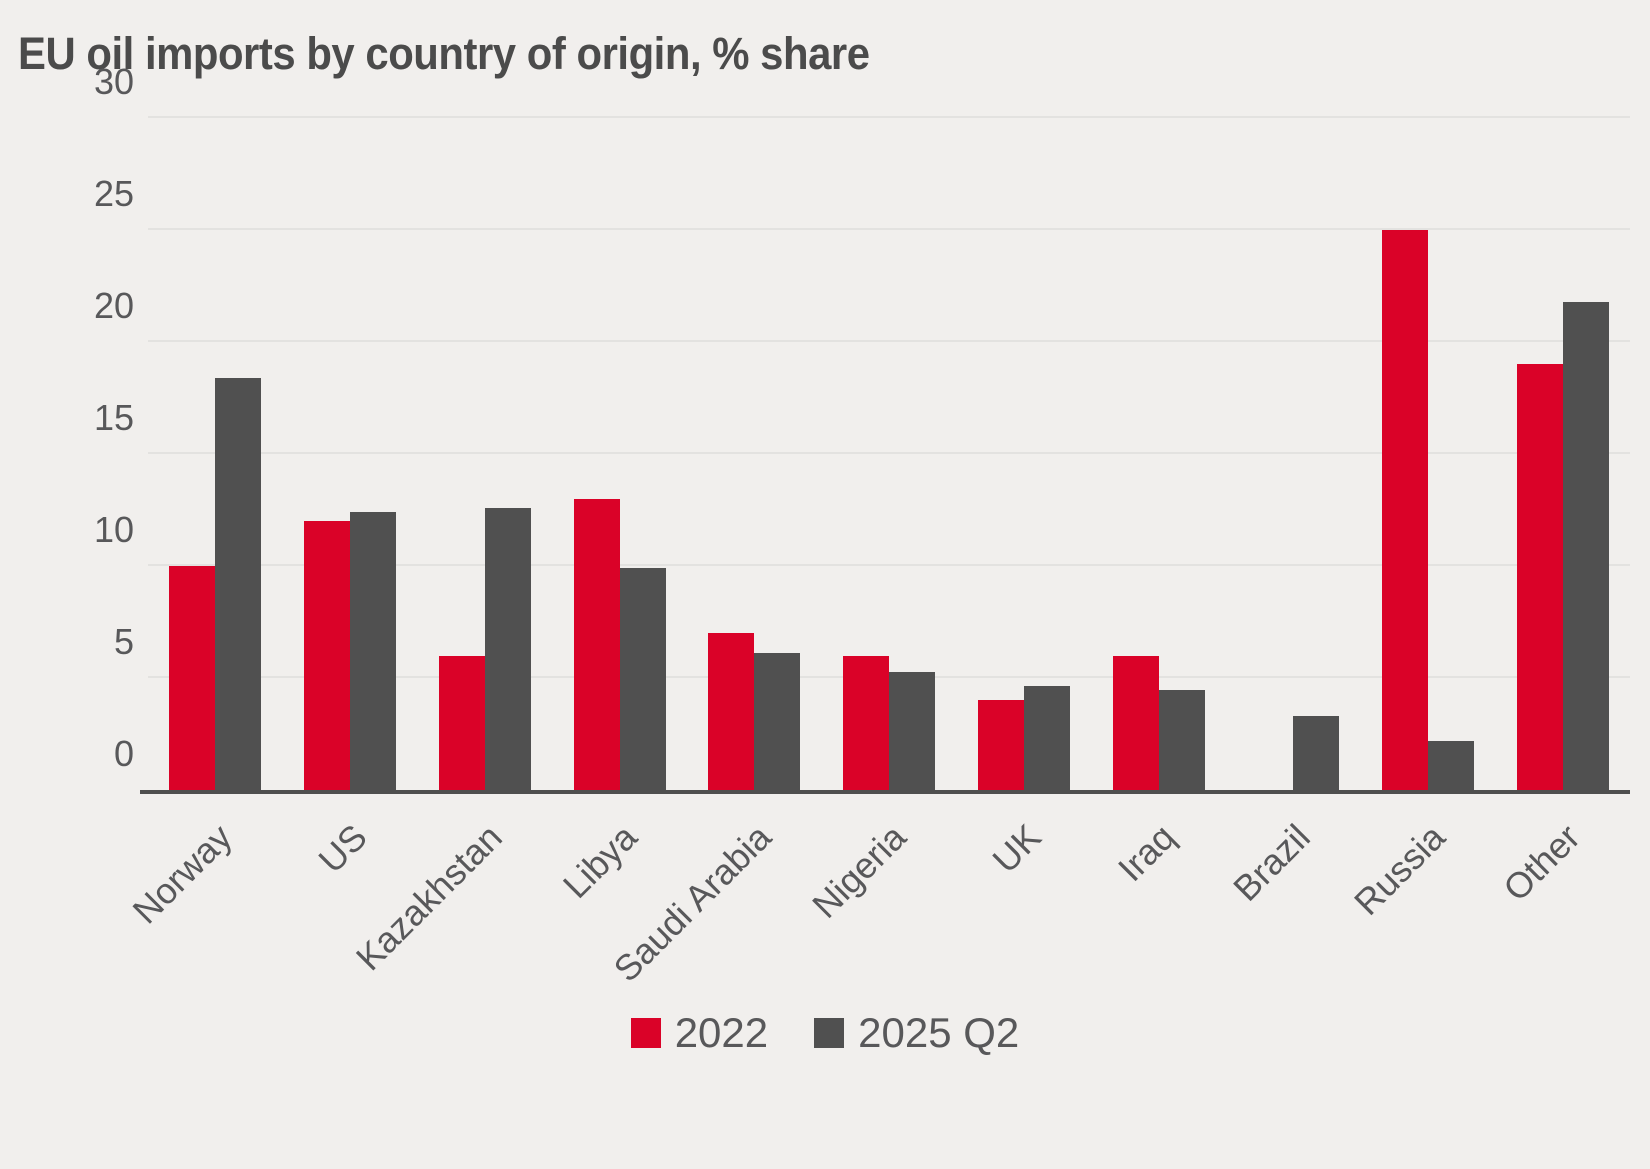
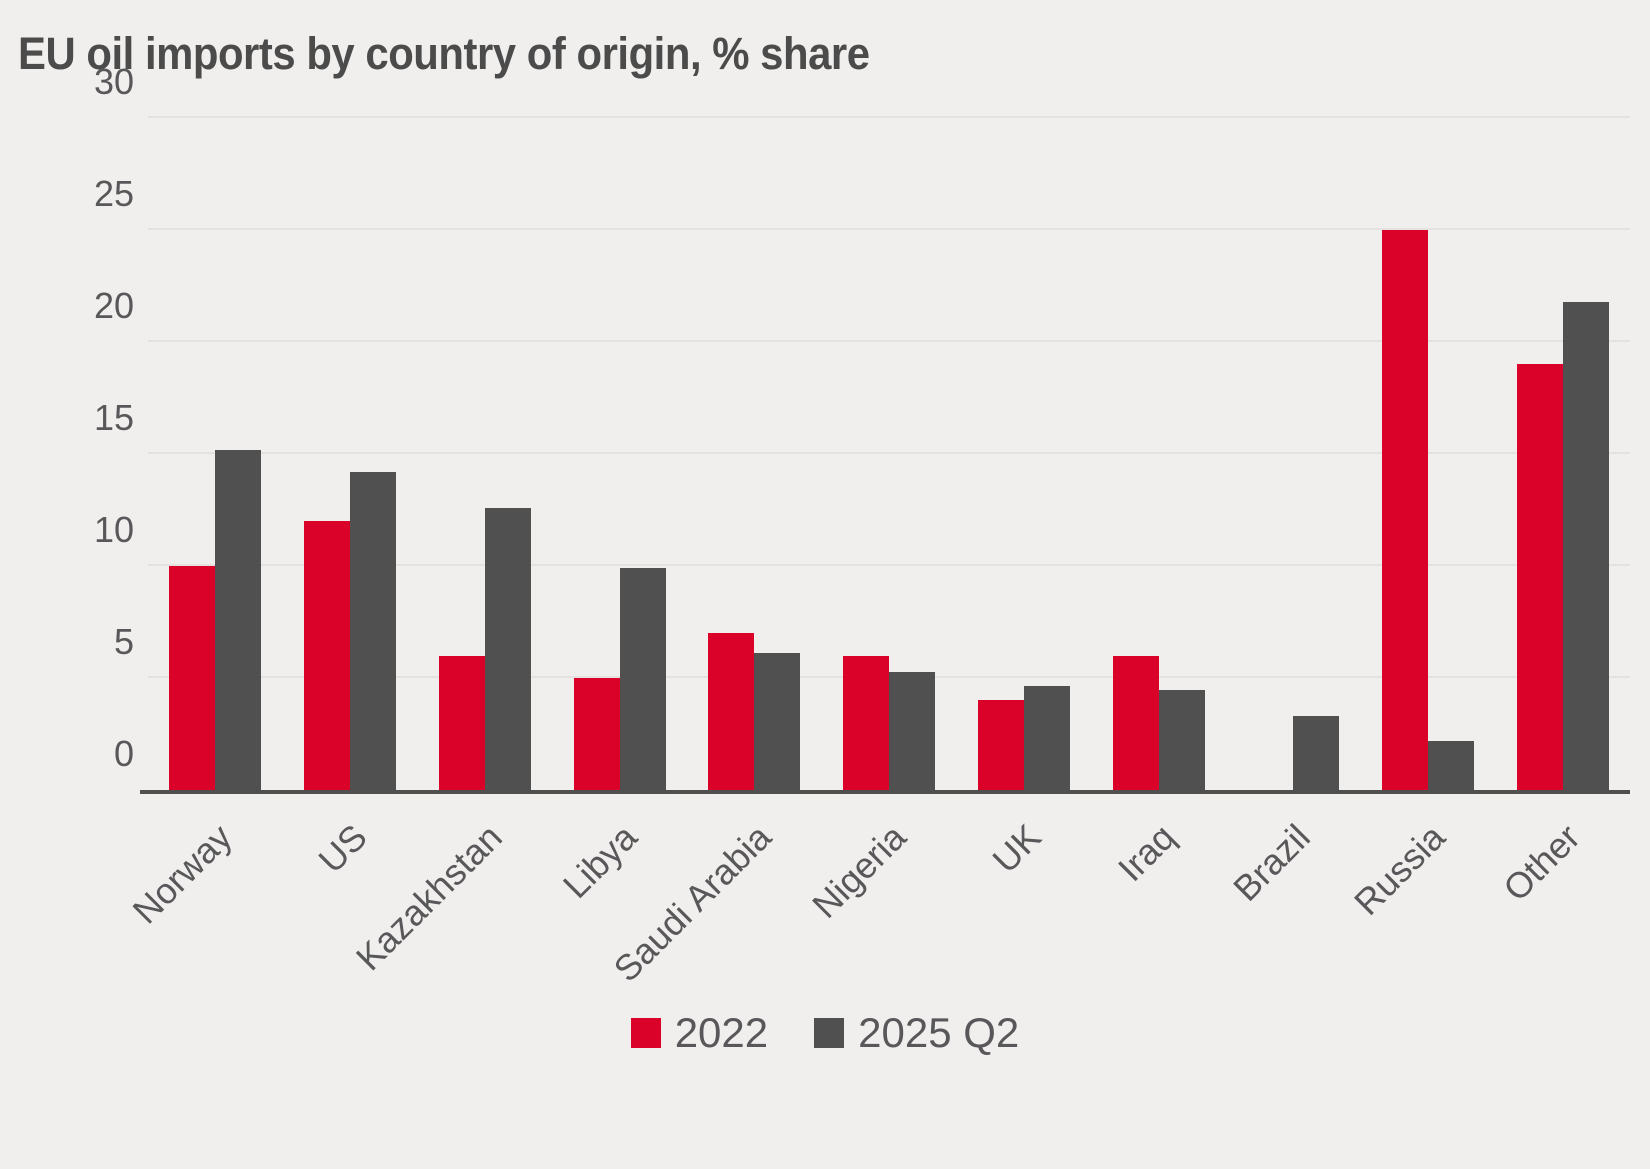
2025 Q2/Norway: 18.4 -> 15.2
2025 Q2/US: 12.4 -> 14.2
2022/Libya: 13 -> 5
